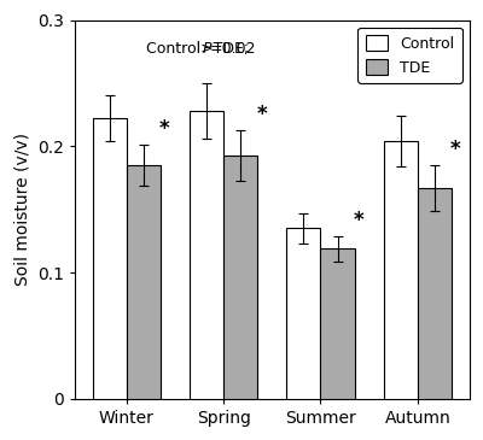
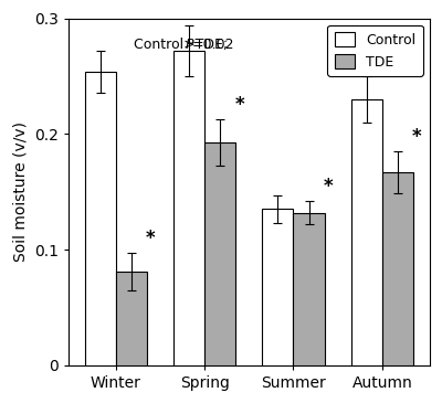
Control/Winter: 0.222 -> 0.254
TDE/Winter: 0.185 -> 0.081
Control/Spring: 0.228 -> 0.272
TDE/Summer: 0.119 -> 0.132
Control/Autumn: 0.204 -> 0.230
